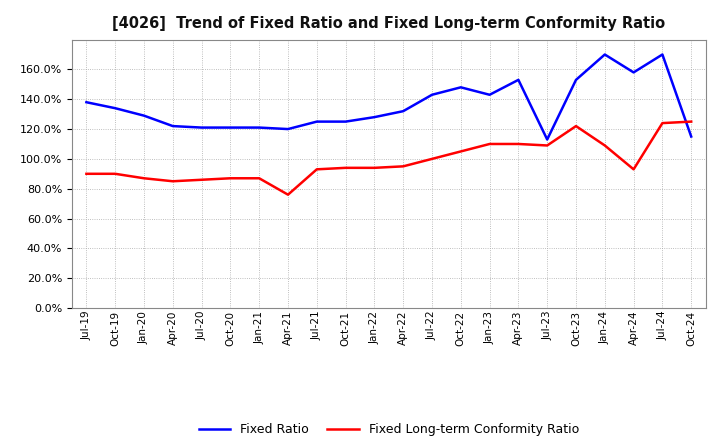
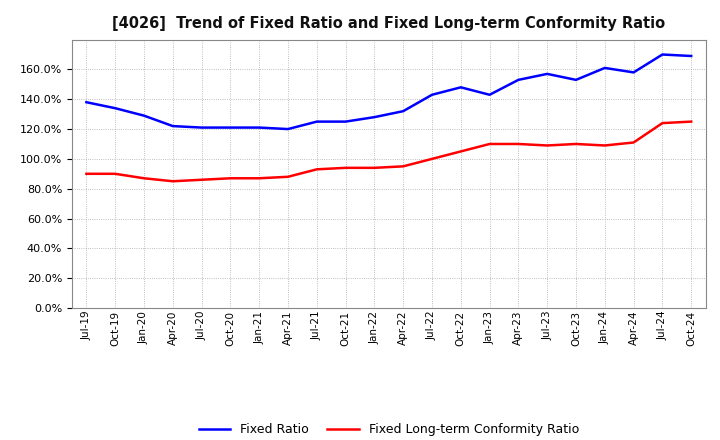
Fixed Long-term Conformity Ratio/Apr-21: 76% -> 88%
Fixed Ratio/Jul-23: 113% -> 157%
Fixed Long-term Conformity Ratio/Oct-23: 122% -> 110%
Fixed Ratio/Jan-24: 170% -> 161%
Fixed Long-term Conformity Ratio/Apr-24: 93% -> 111%
Fixed Ratio/Oct-24: 115% -> 169%
